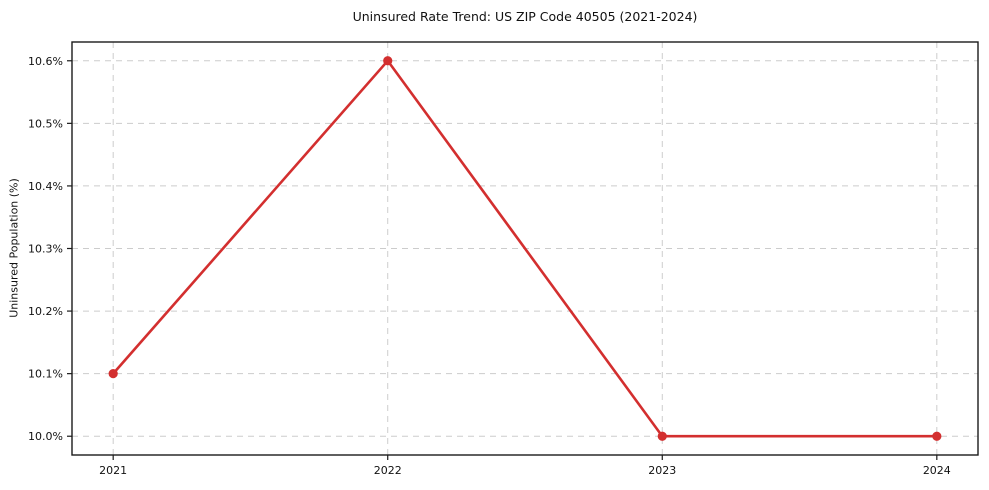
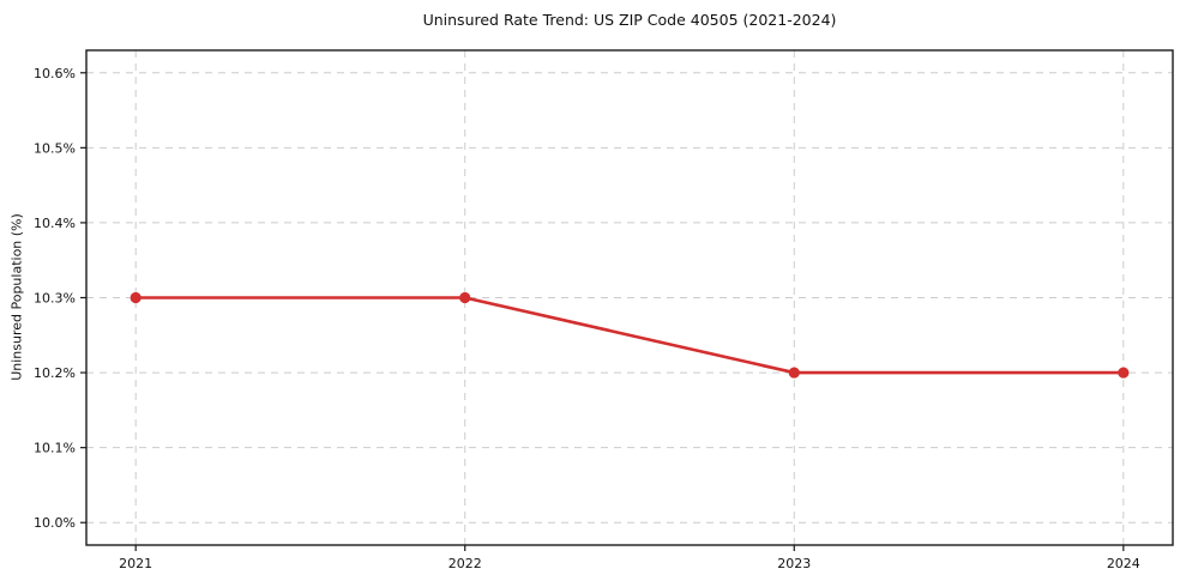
2021: 10.1% -> 10.3%
2022: 10.6% -> 10.3%
2023: 10.0% -> 10.2%
2024: 10.0% -> 10.2%
